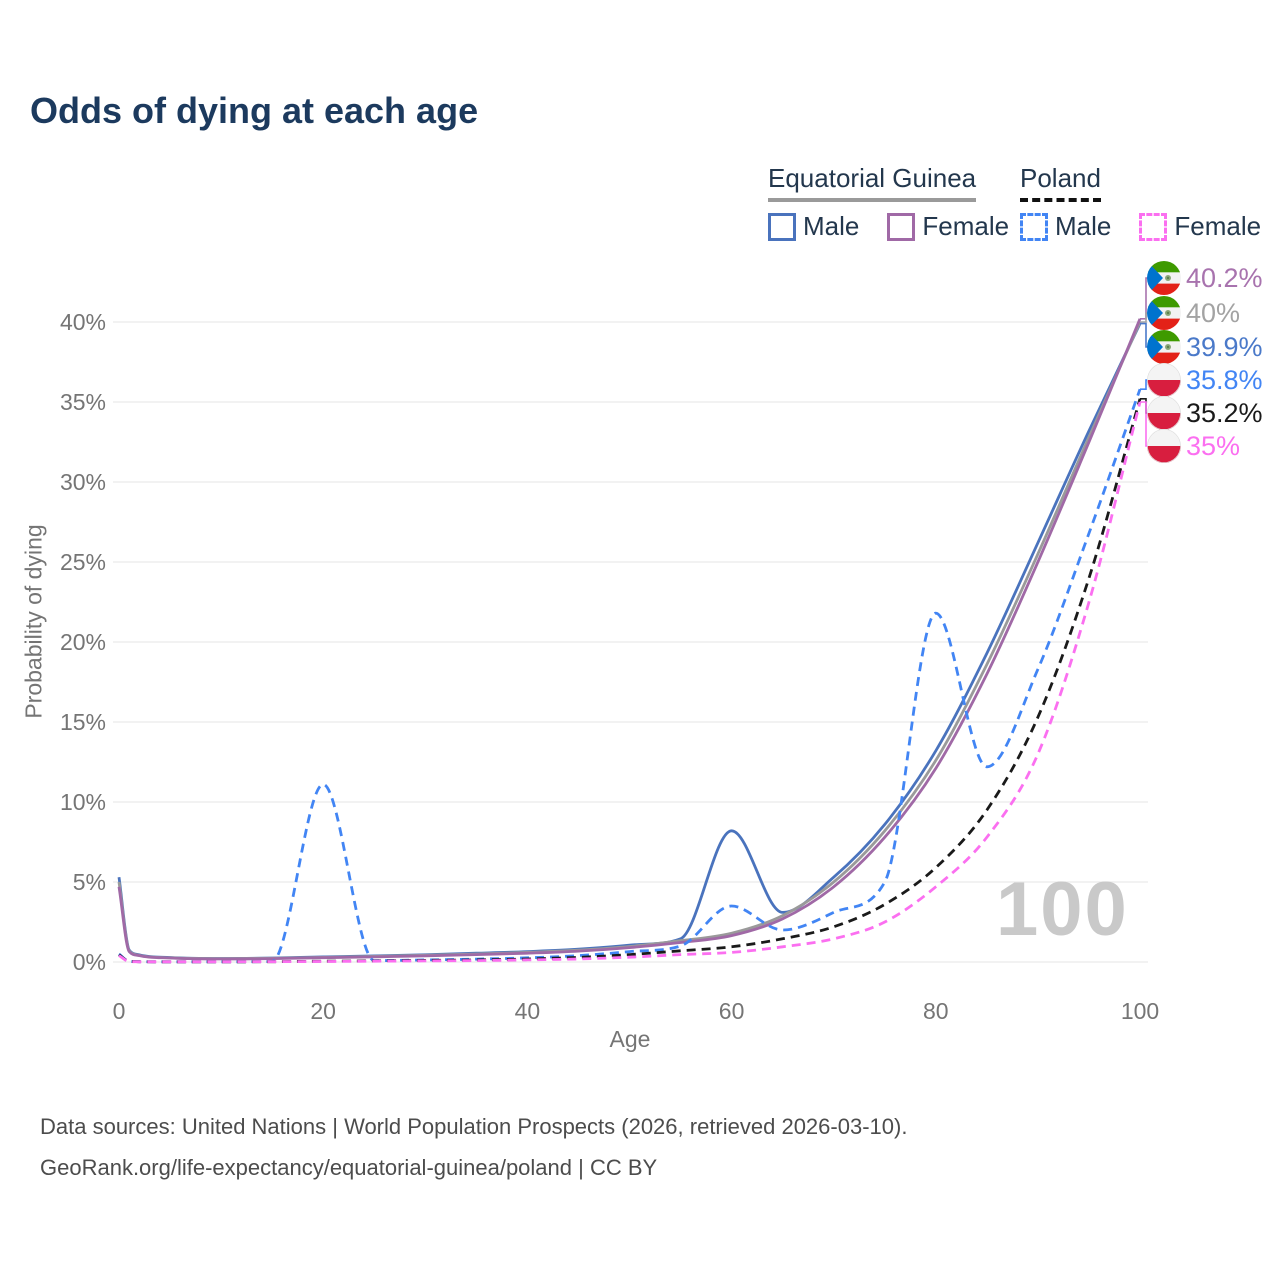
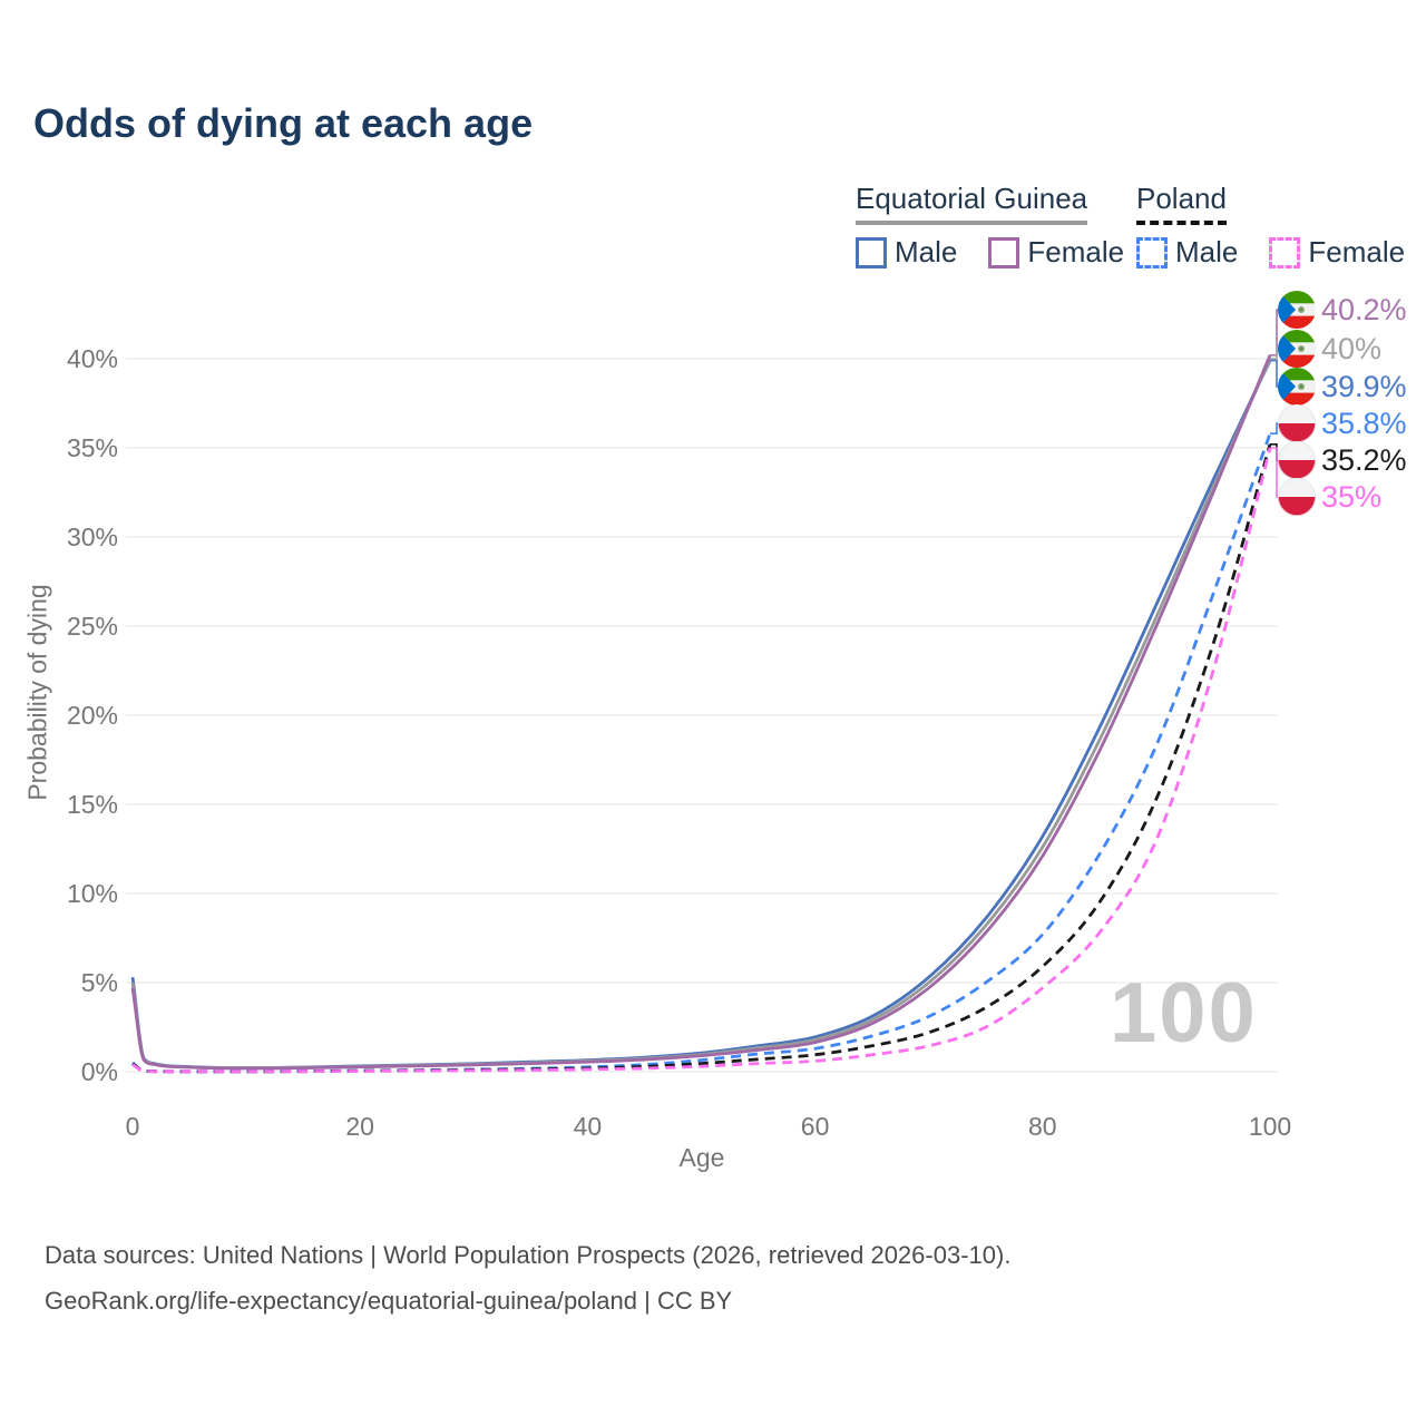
Poland Male/20: 11.1% -> 0.1%
Equatorial Guinea Male/60: 8.2% -> 1.9%
Poland Male/60: 3.5% -> 1.3%
Poland Male/80: 21.8% -> 7.7%
